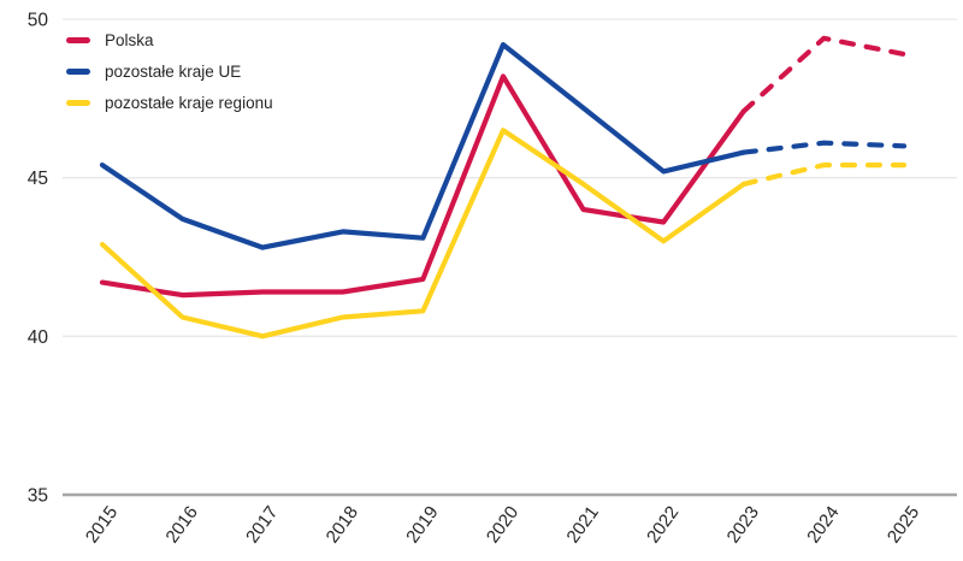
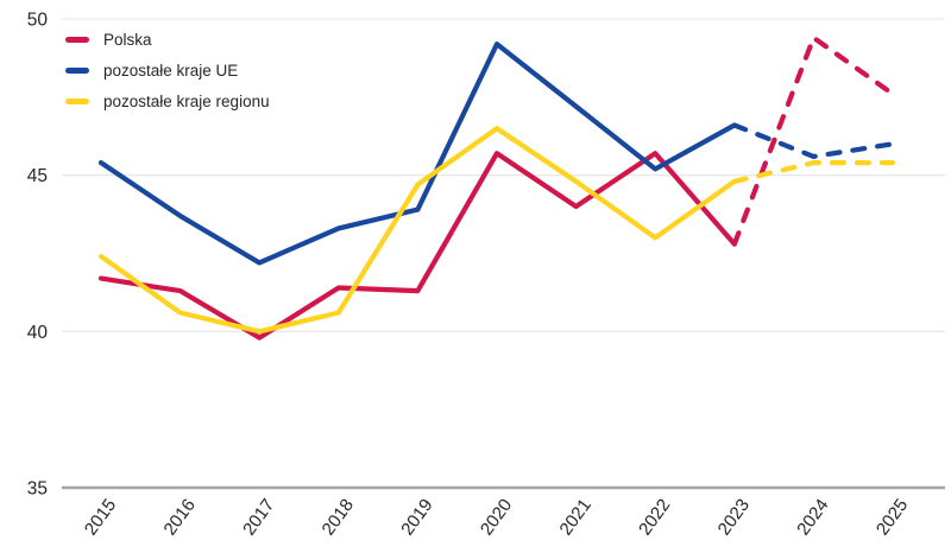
pozostałe kraje regionu/2015: 42.9 -> 42.4
Polska/2017: 41.4 -> 39.8
pozostałe kraje UE/2017: 42.8 -> 42.2
Polska/2019: 41.8 -> 41.3
pozostałe kraje UE/2019: 43.1 -> 43.9
pozostałe kraje regionu/2019: 40.8 -> 44.7
Polska/2020: 48.2 -> 45.7
Polska/2022: 43.6 -> 45.7
Polska/2023: 47.1 -> 42.8
pozostałe kraje UE/2023: 45.8 -> 46.6
pozostałe kraje UE/2024: 46.1 -> 45.6
Polska/2025: 48.9 -> 47.6
